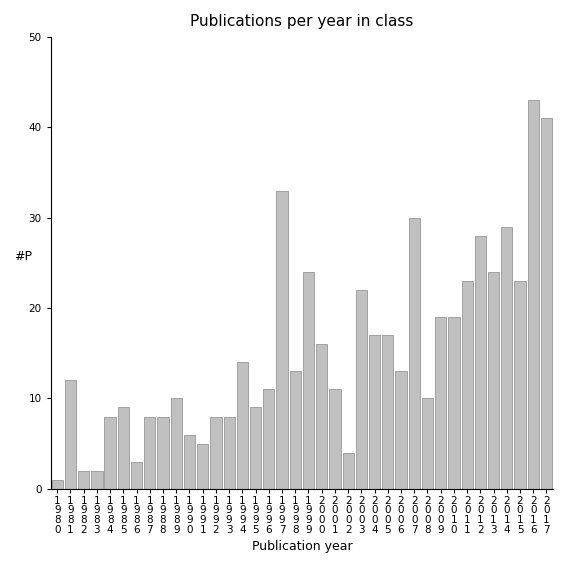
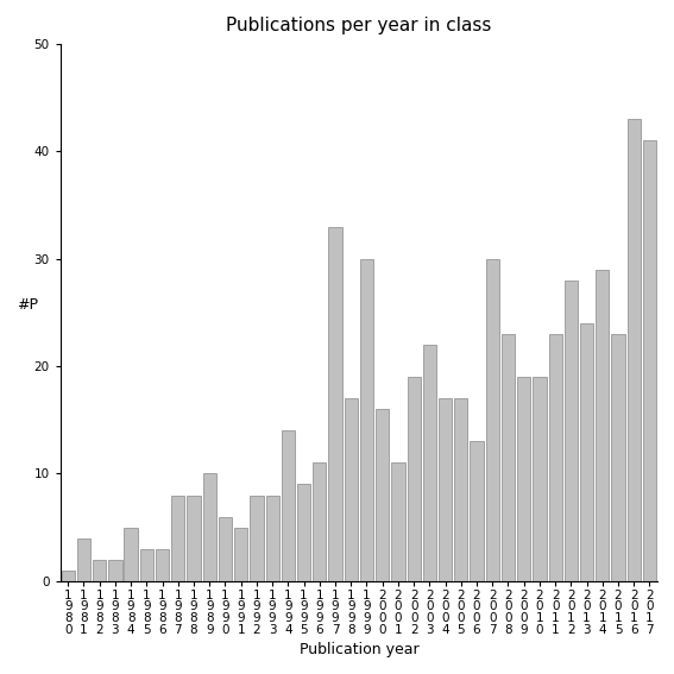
1 9 8 1: 12 -> 4
1 9 8 4: 8 -> 5
1 9 8 5: 9 -> 3
1 9 9 8: 13 -> 17
1 9 9 9: 24 -> 30
2 0 0 2: 4 -> 19
2 0 0 8: 10 -> 23
